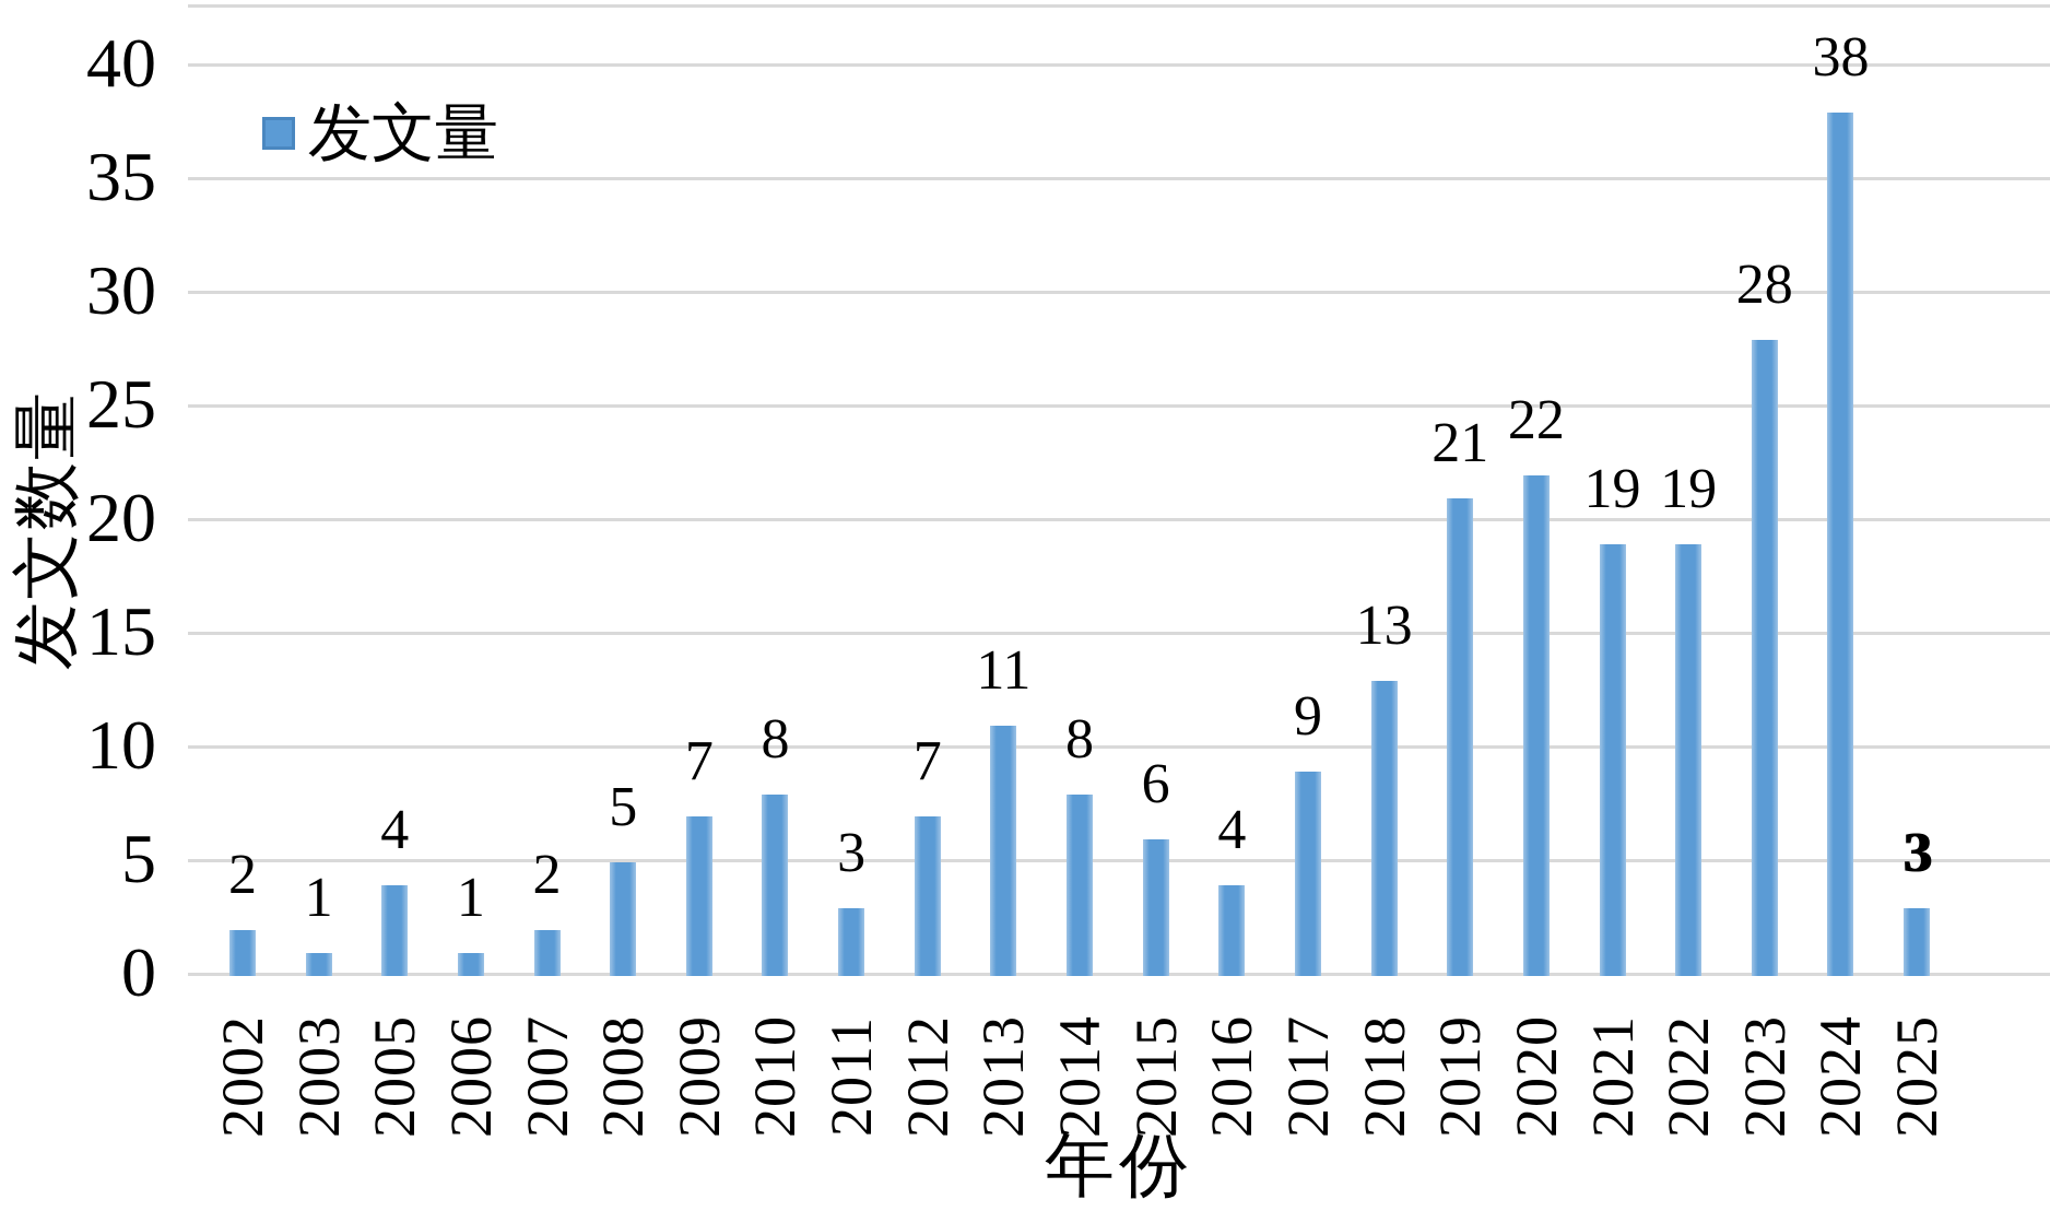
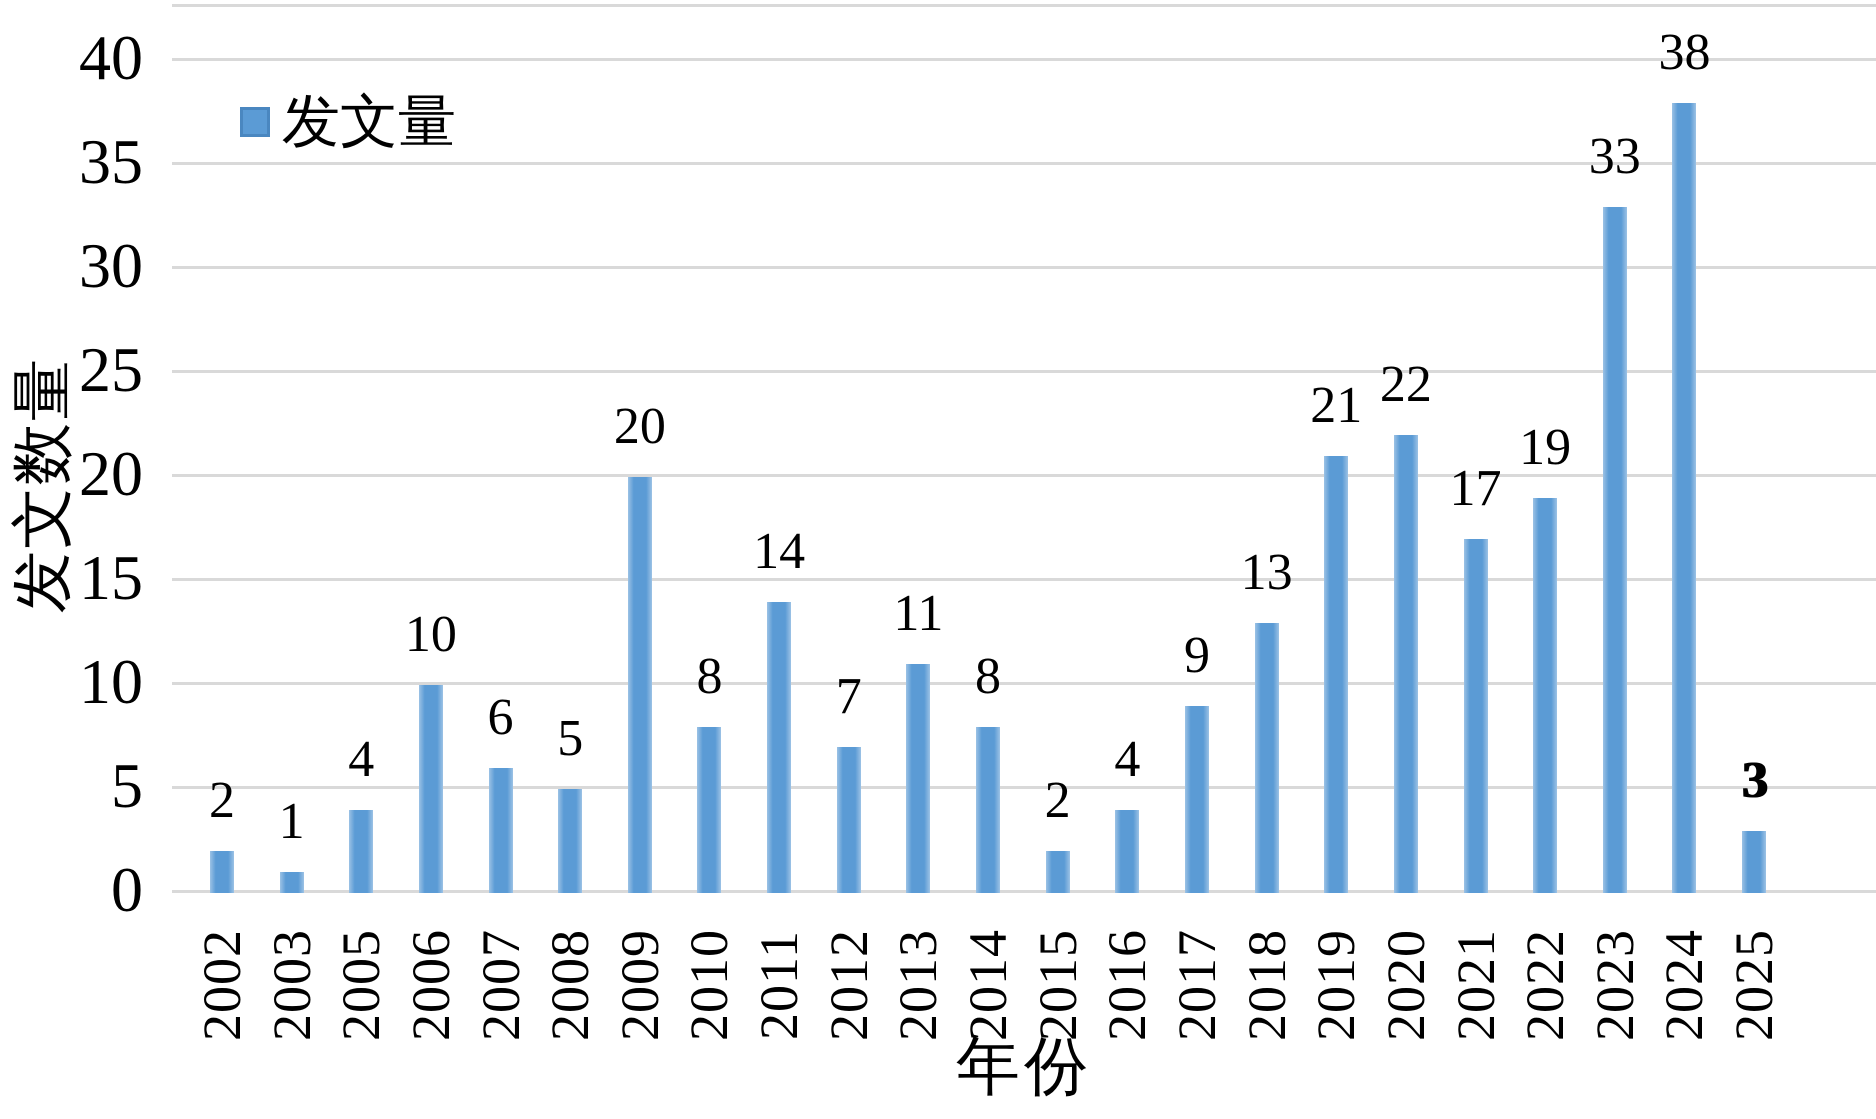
2006: 1 -> 10
2007: 2 -> 6
2009: 7 -> 20
2011: 3 -> 14
2015: 6 -> 2
2021: 19 -> 17
2023: 28 -> 33
